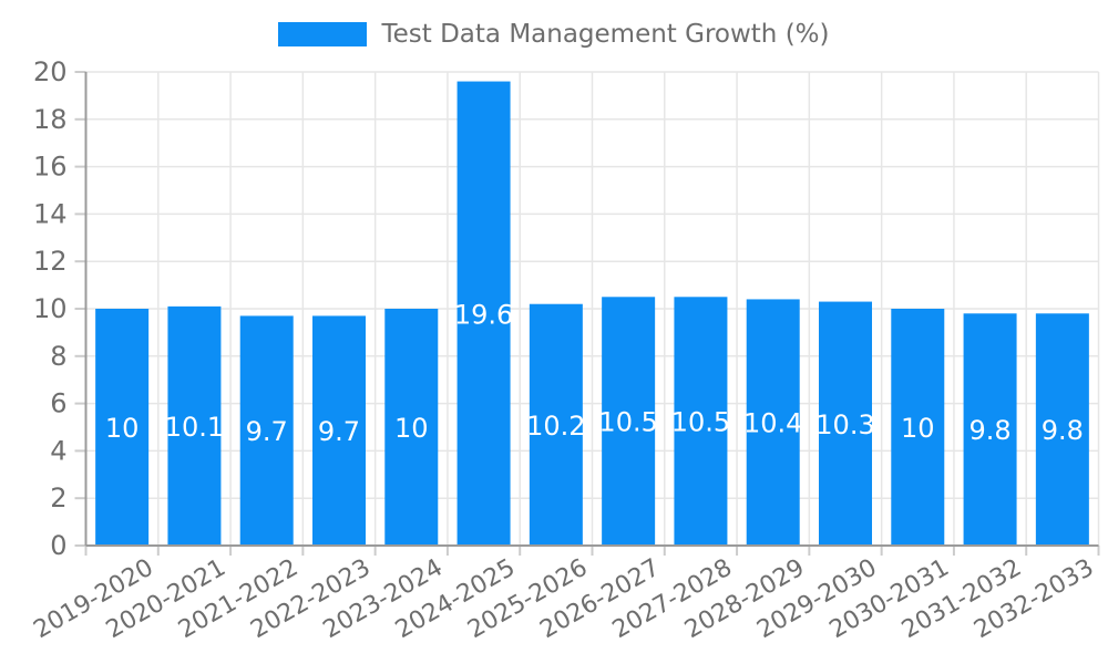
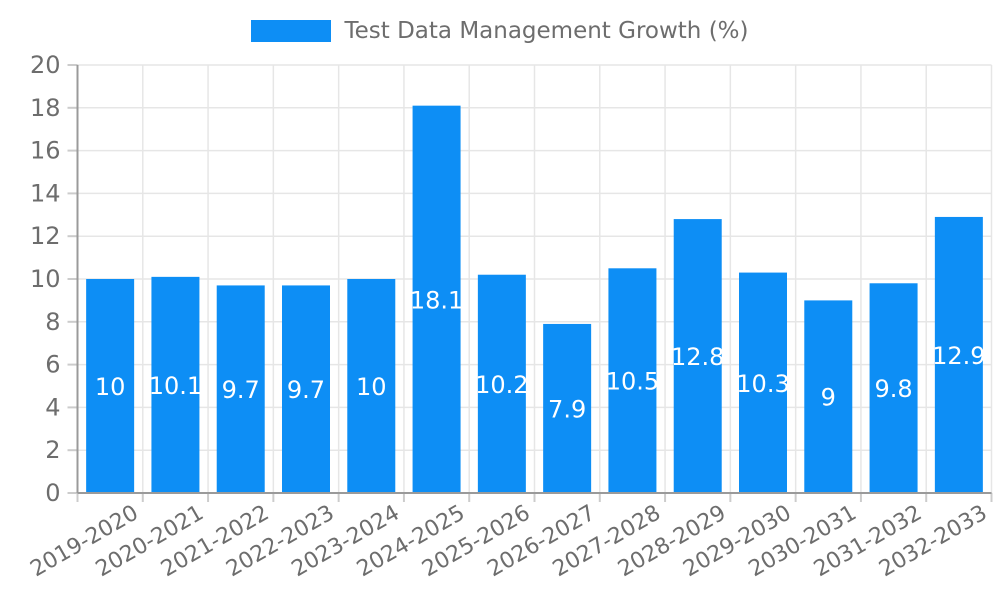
2024-2025: 19.6 -> 18.1
2026-2027: 10.5 -> 7.9
2028-2029: 10.4 -> 12.8
2030-2031: 10 -> 9
2032-2033: 9.8 -> 12.9
